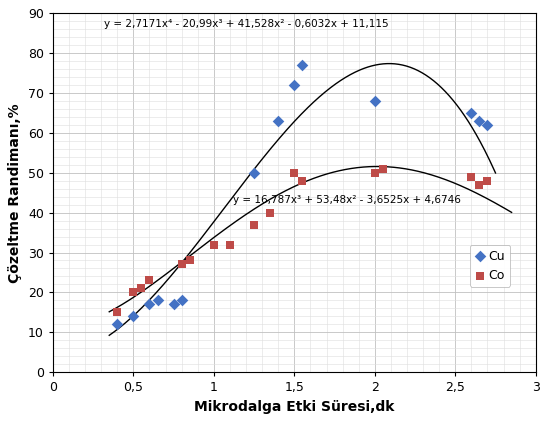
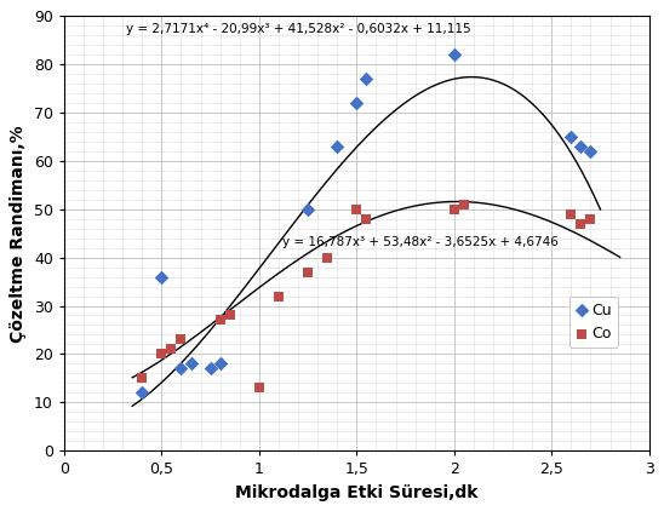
Cu/0,5: 14 -> 36
Co/1: 32 -> 13
Cu/2: 68 -> 82
